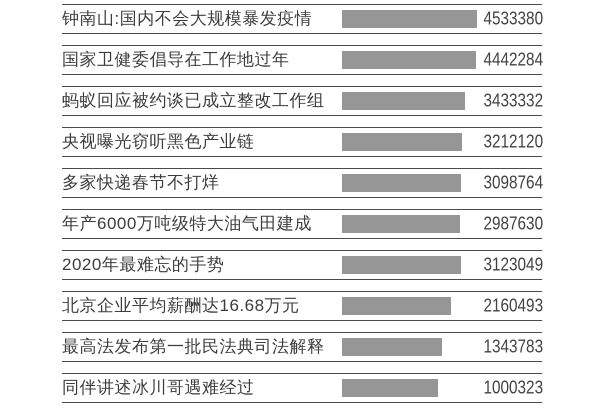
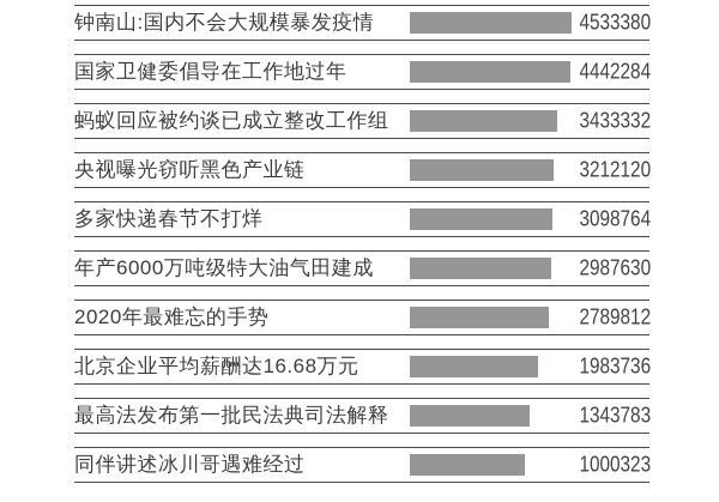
2020年最难忘的手势: 3123049 -> 2789812
北京企业平均薪酬达16.68万元: 2160493 -> 1983736
